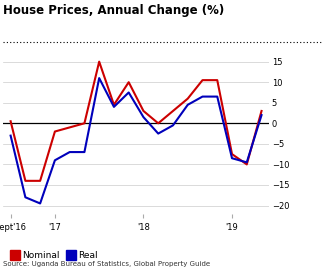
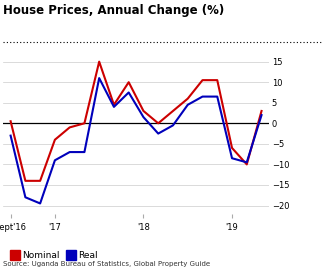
Nominal/'17: -2.0 -> -4.0
Nominal/'19: -7.5 -> -6.0
